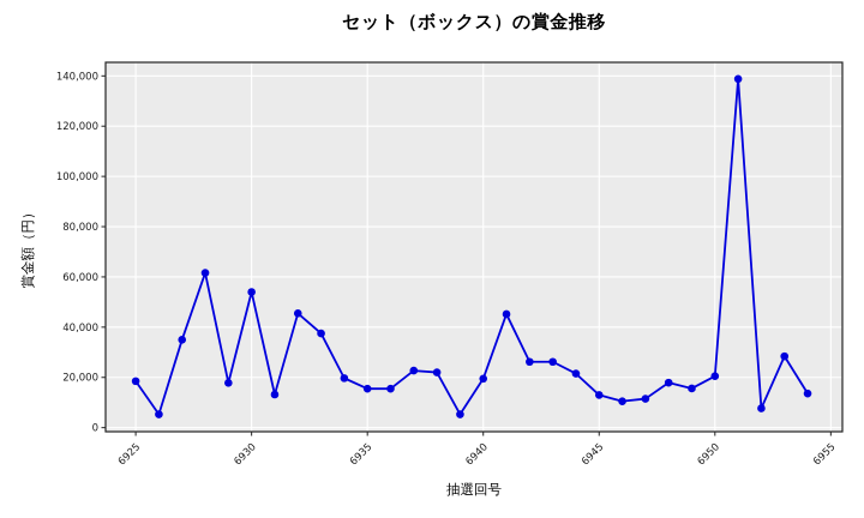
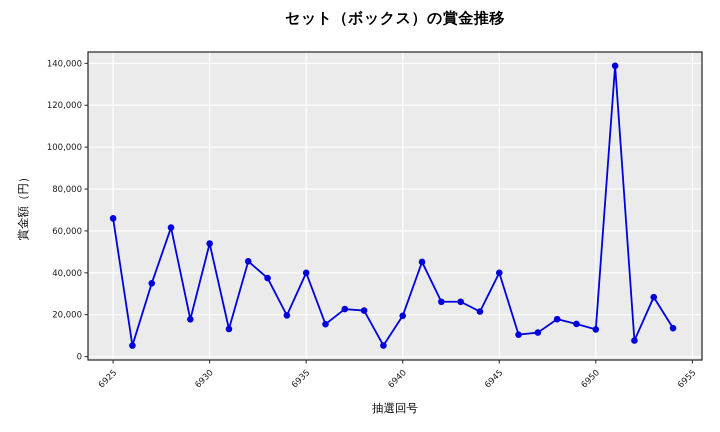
6925: 18000 -> 66000
6935: 16000 -> 40000
6945: 13000 -> 40000
6950: 20000 -> 13000
